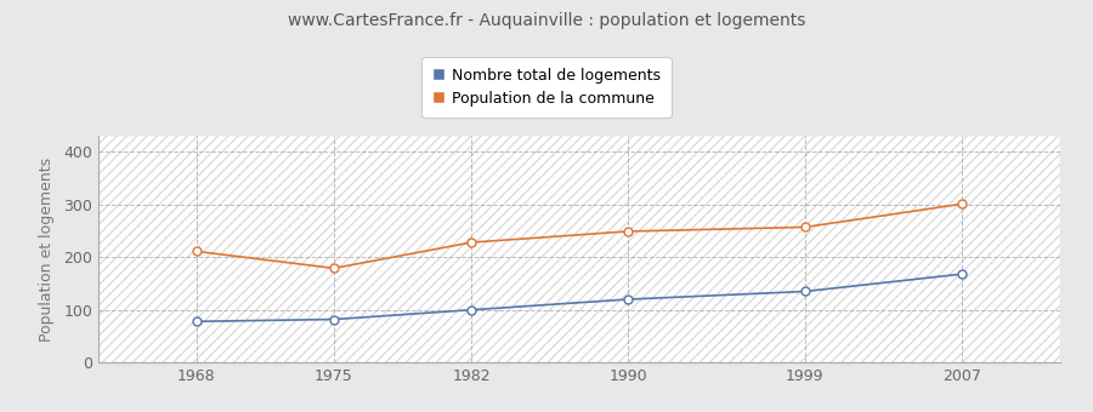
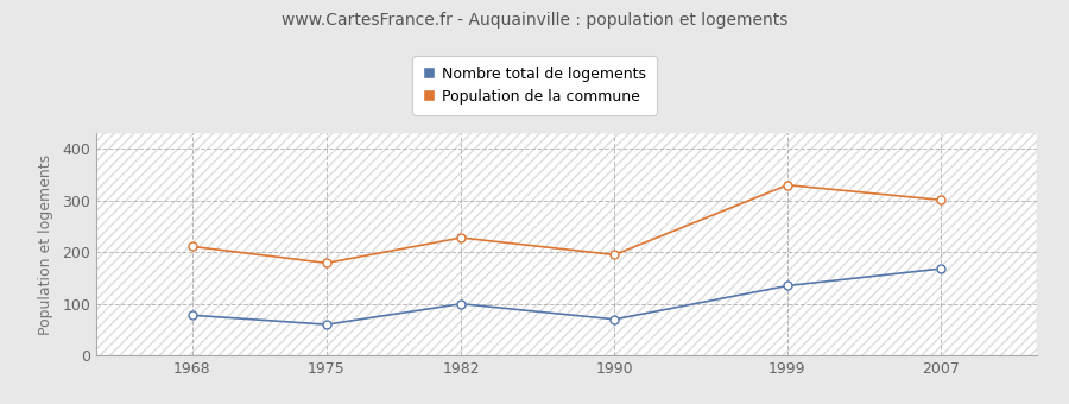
Nombre total de logements/1975: 82 -> 60
Nombre total de logements/1990: 120 -> 70
Population de la commune/1990: 249 -> 195
Population de la commune/1999: 257 -> 330
